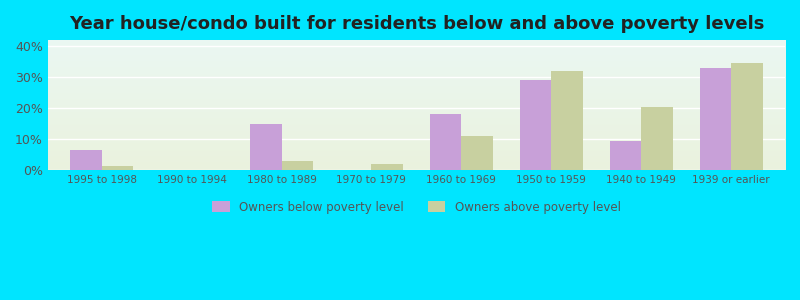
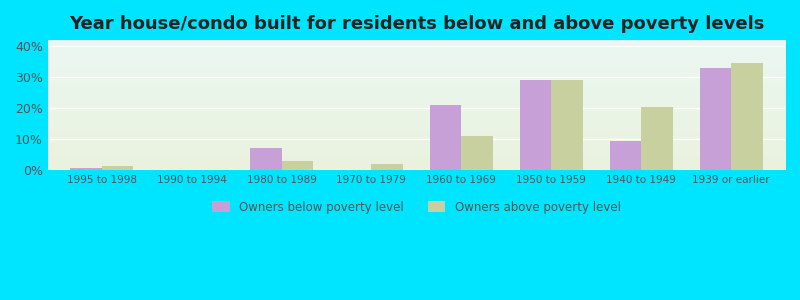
Owners below poverty level/1995 to 1998: 6.5% -> 0.5%
Owners below poverty level/1980 to 1989: 15.0% -> 7.0%
Owners below poverty level/1960 to 1969: 18.0% -> 21.0%
Owners above poverty level/1950 to 1959: 32.0% -> 29.0%
